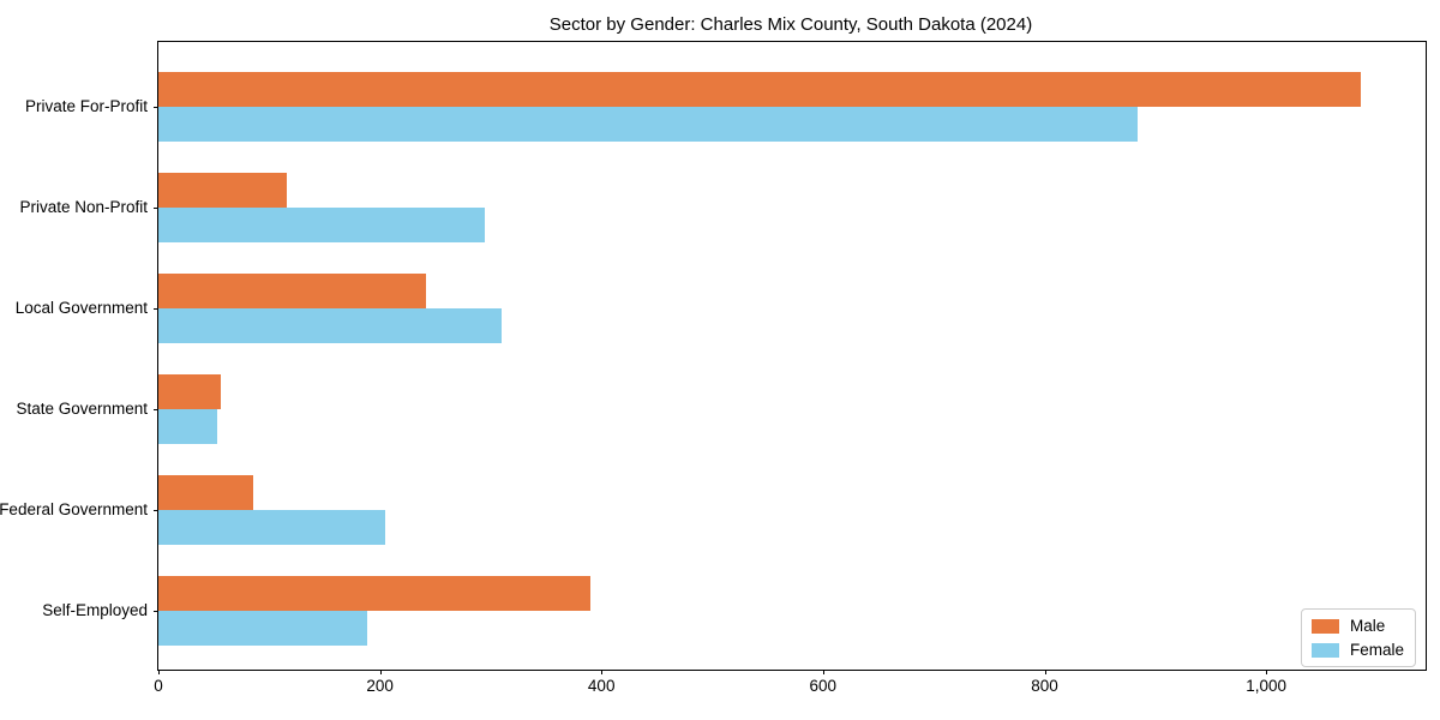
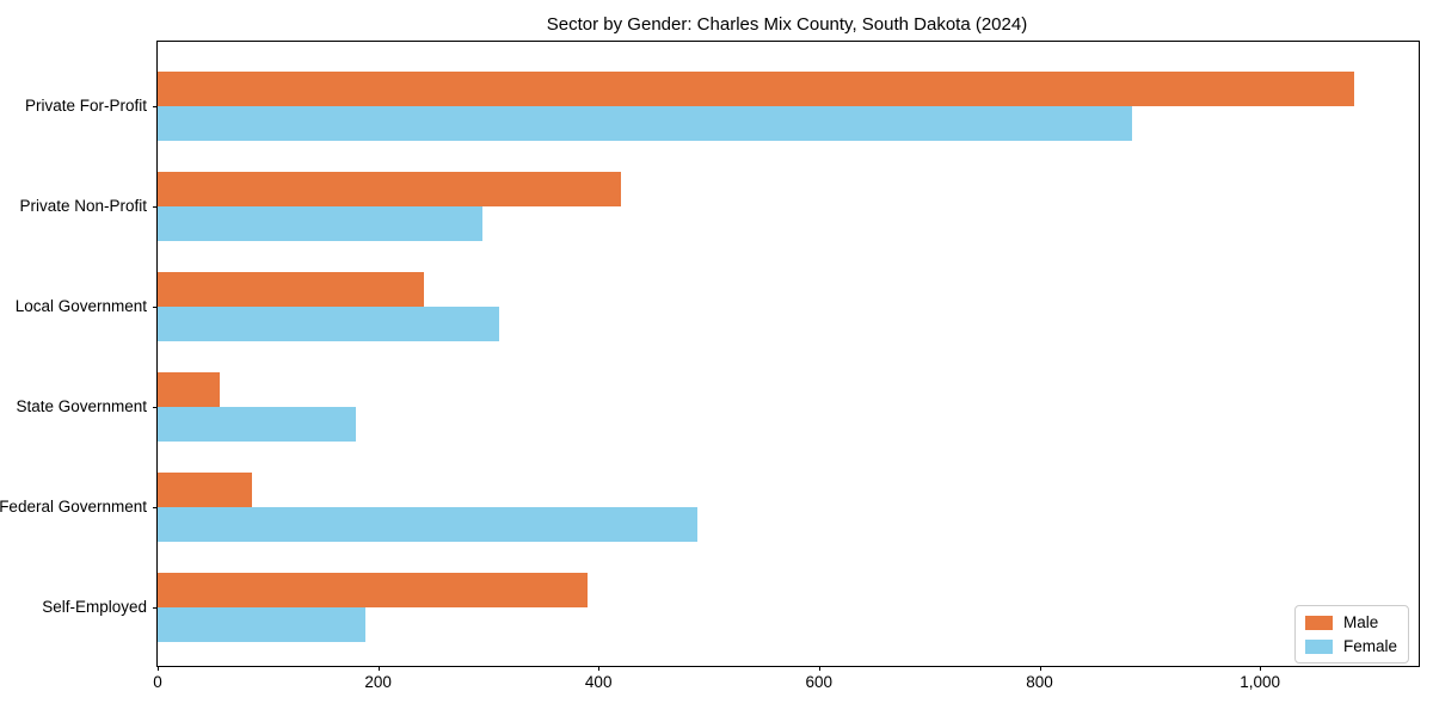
Male/Private Non-Profit: 120 -> 420
Female/State Government: 50 -> 180
Female/Federal Government: 200 -> 490
